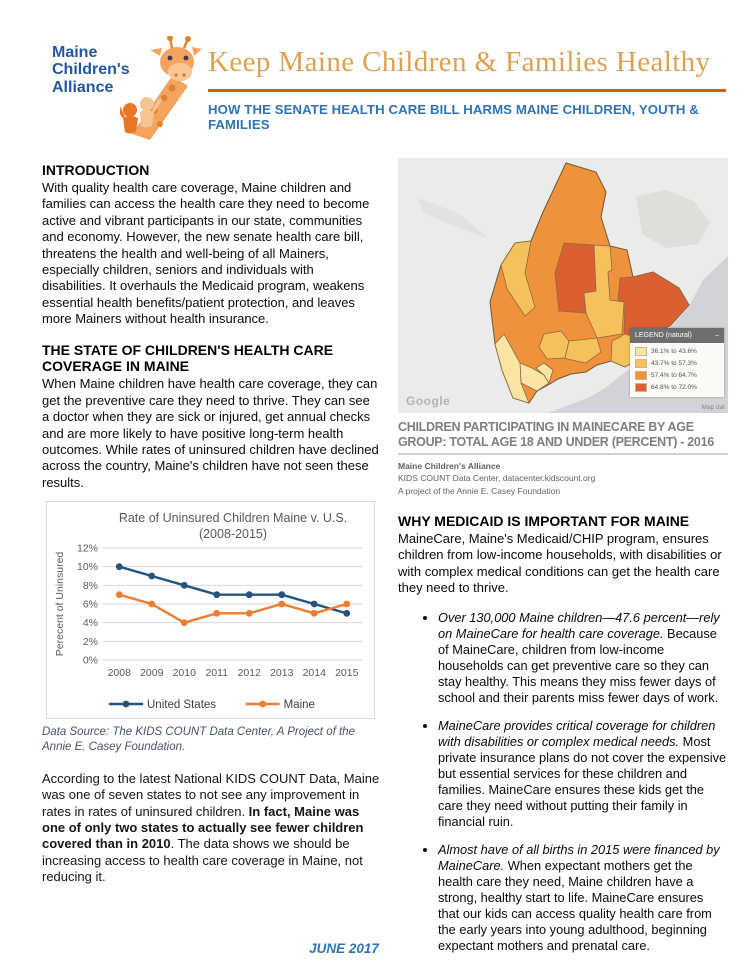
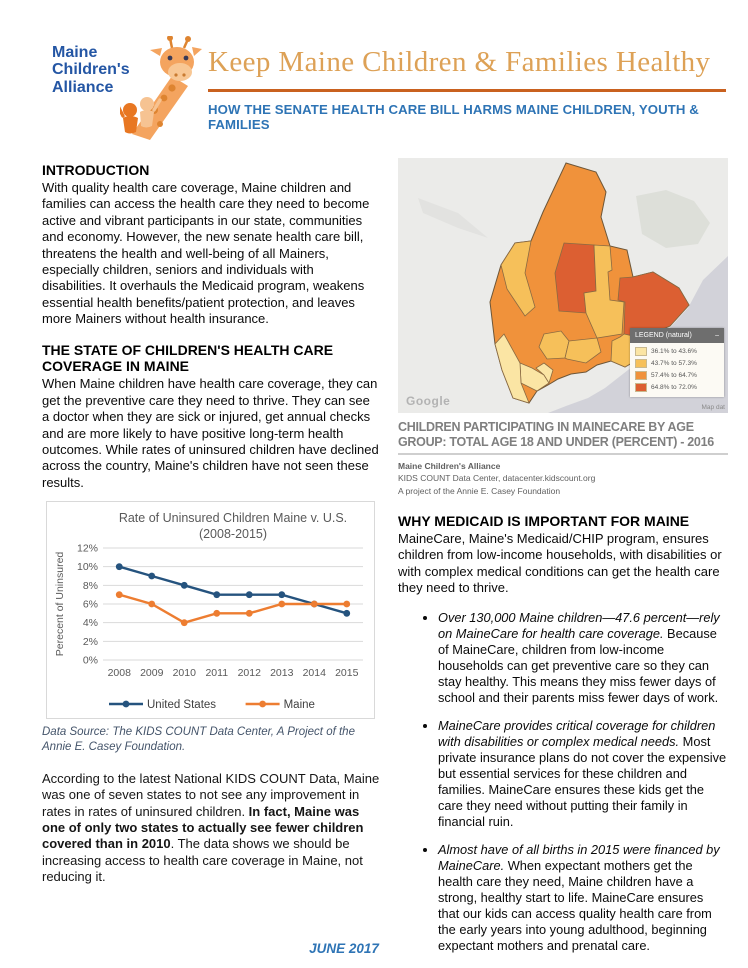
Maine/2014: 5% -> 6%
